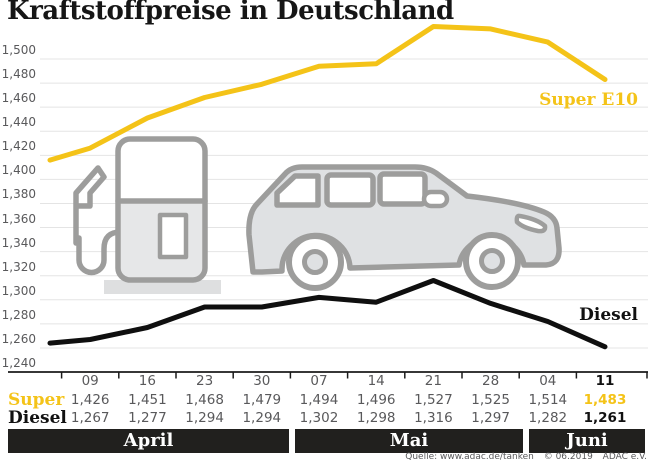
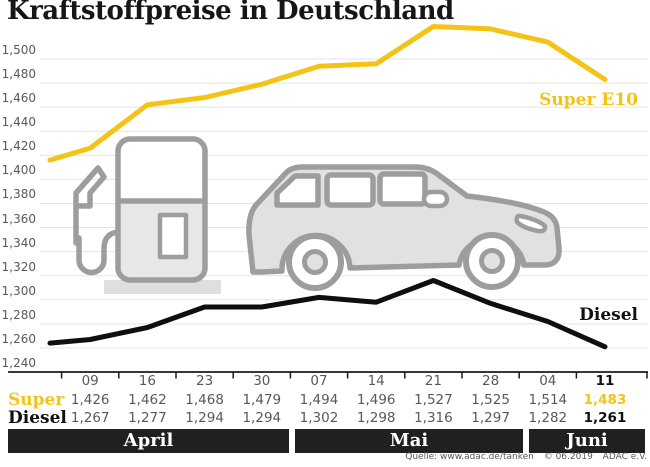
Super E10/16: 1,451 -> 1,462
